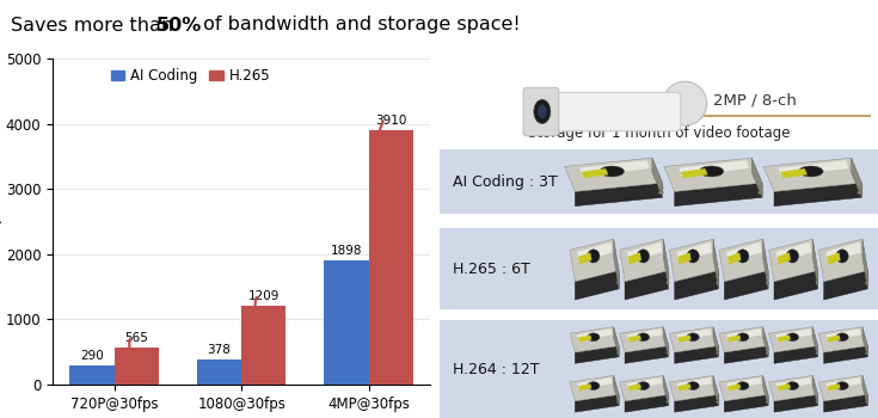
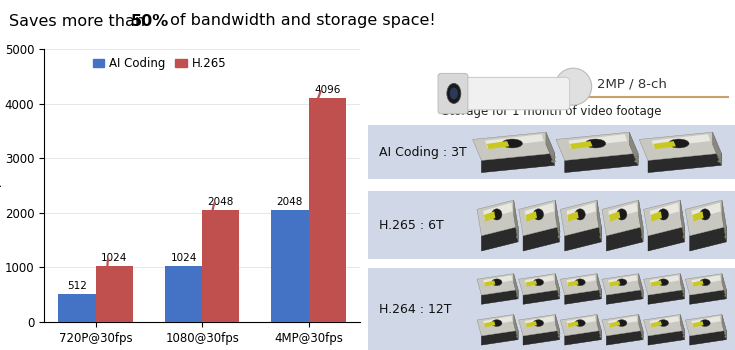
AI Coding/720P@30fps: 290 -> 512
H.265/720P@30fps: 565 -> 1024
AI Coding/1080@30fps: 378 -> 1024
H.265/1080@30fps: 1209 -> 2048
AI Coding/4MP@30fps: 1898 -> 2048
H.265/4MP@30fps: 3910 -> 4096
